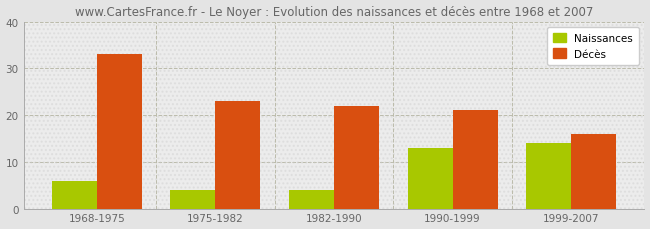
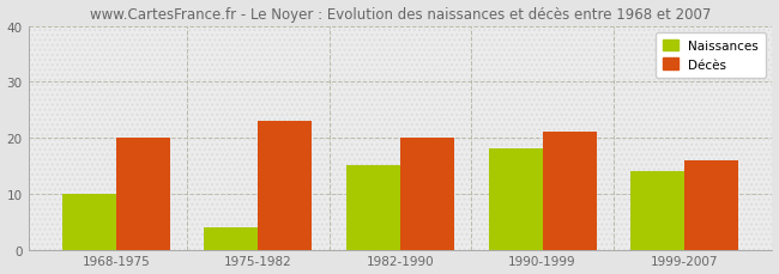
Naissances/1968-1975: 6 -> 10
Décès/1968-1975: 33 -> 20
Naissances/1982-1990: 4 -> 15
Décès/1982-1990: 22 -> 20
Naissances/1990-1999: 13 -> 18
